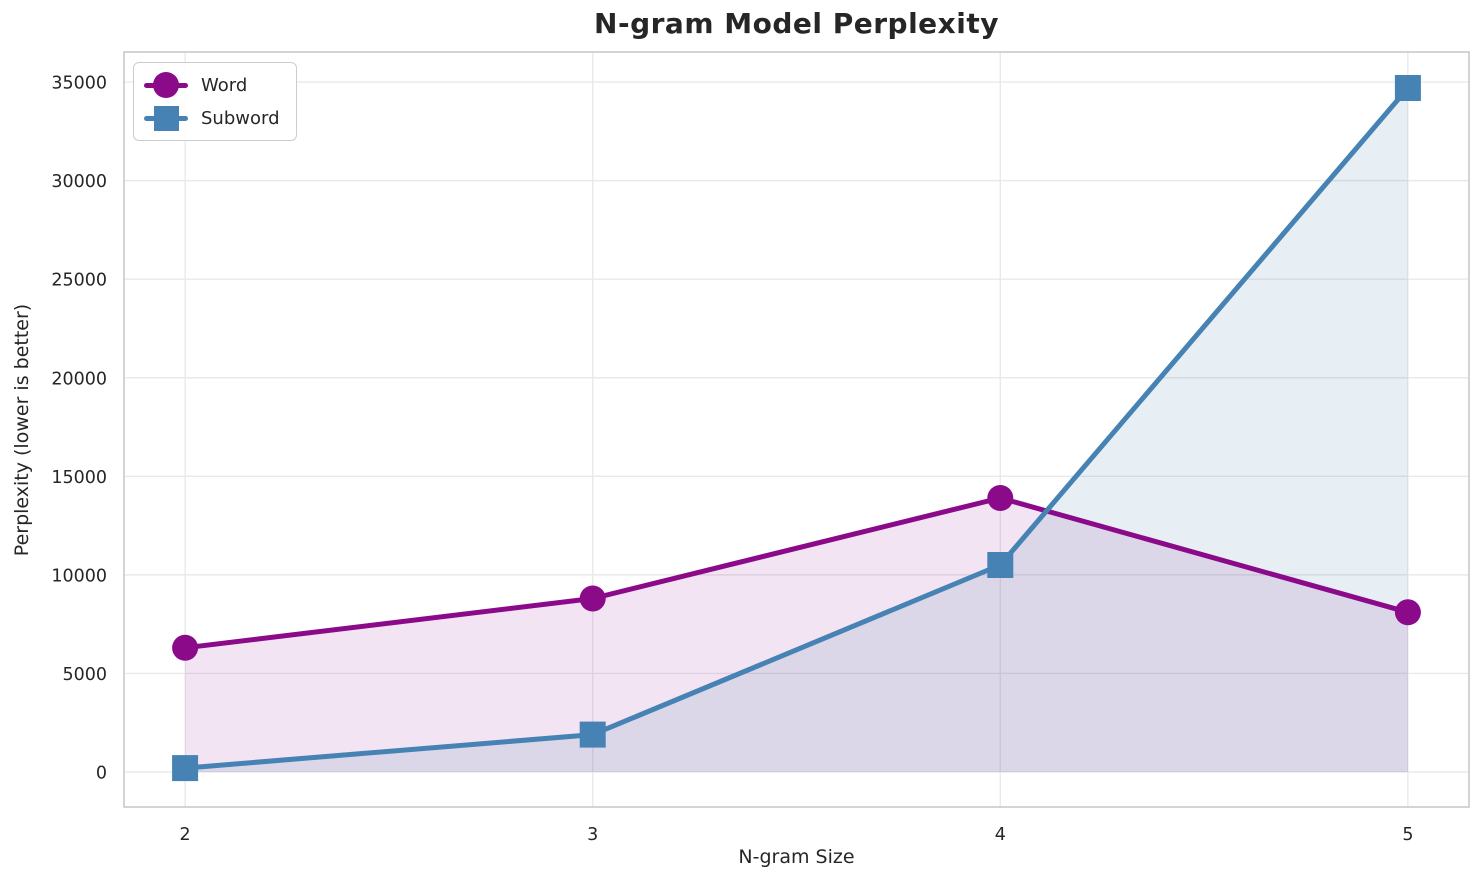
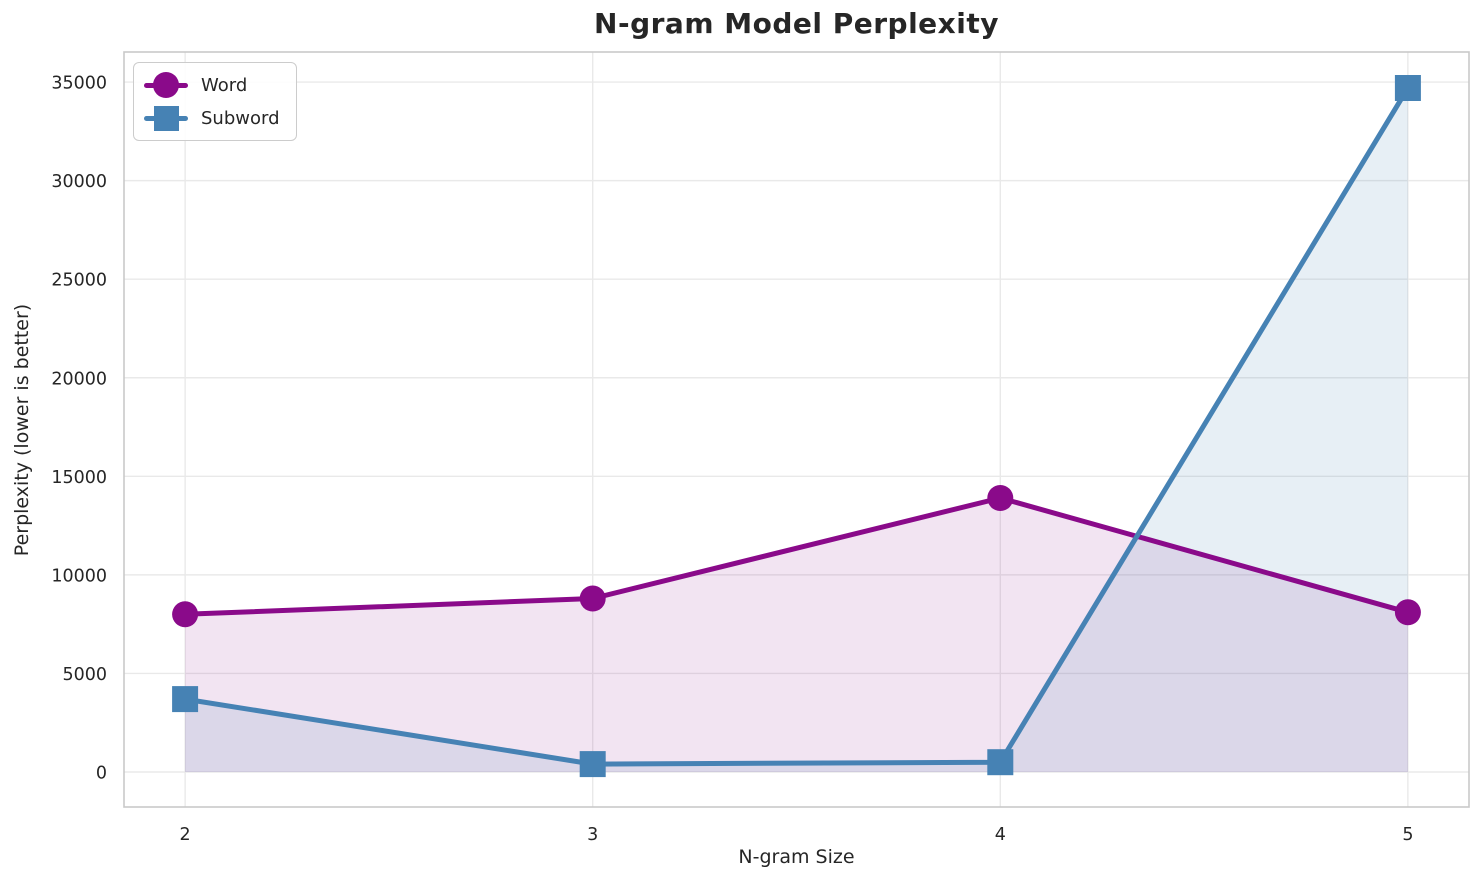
Word/2: 6300 -> 8000
Subword/2: 200 -> 3700
Subword/3: 1900 -> 400
Subword/4: 10500 -> 500
